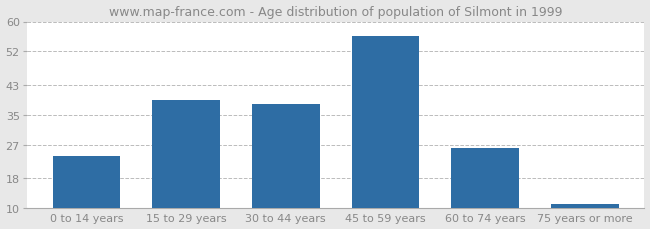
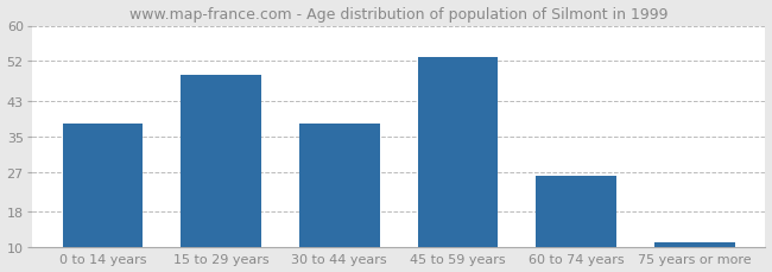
0 to 14 years: 24 -> 38
15 to 29 years: 39 -> 49
45 to 59 years: 56 -> 53
